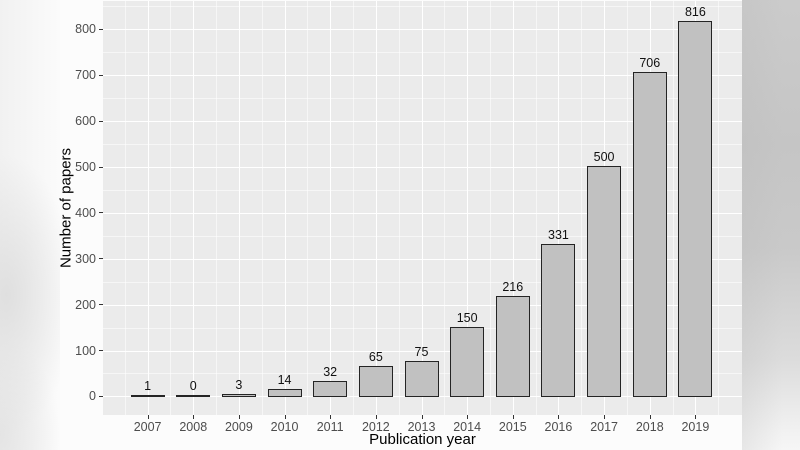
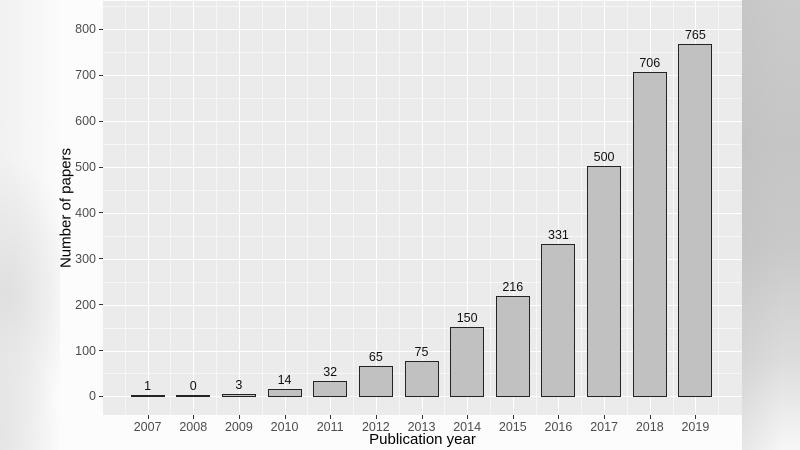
2019: 816 -> 765
